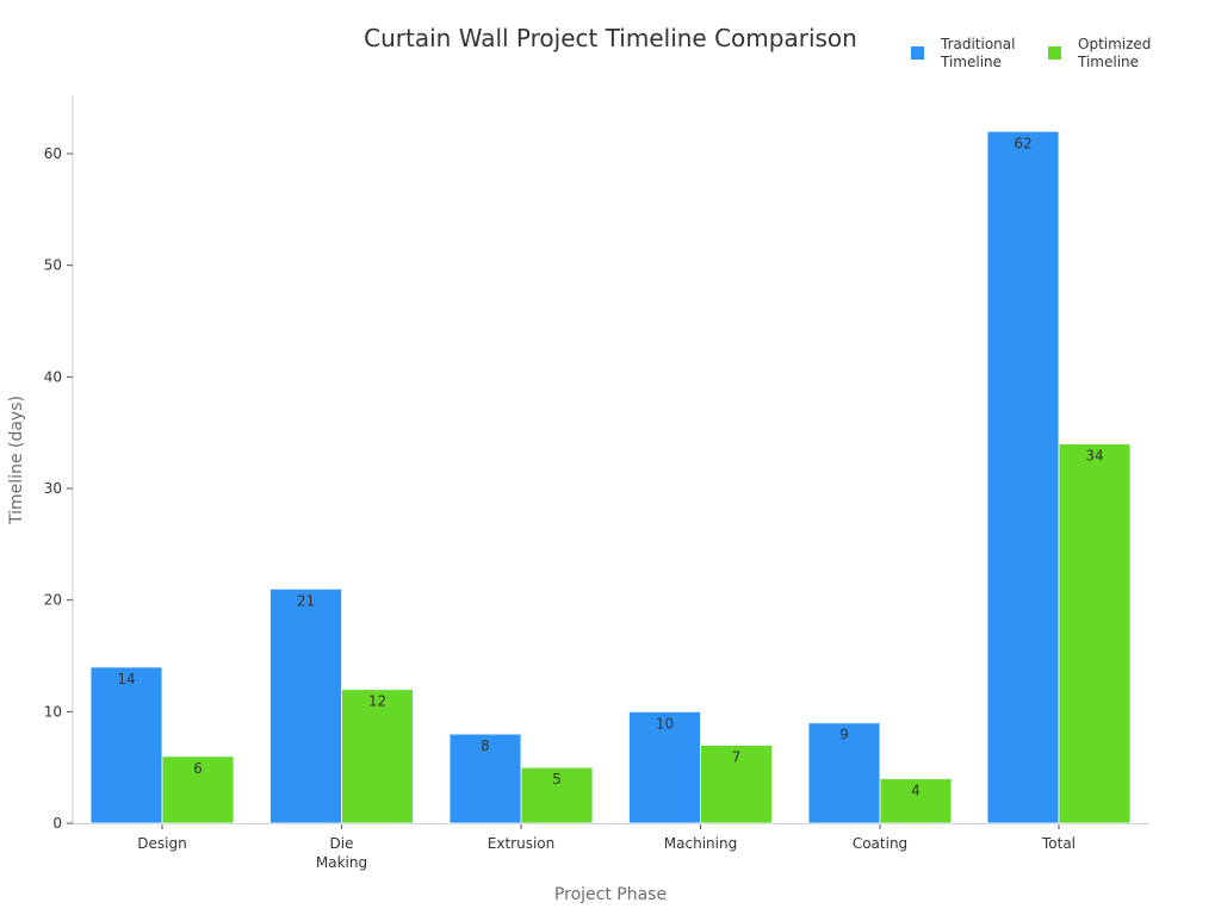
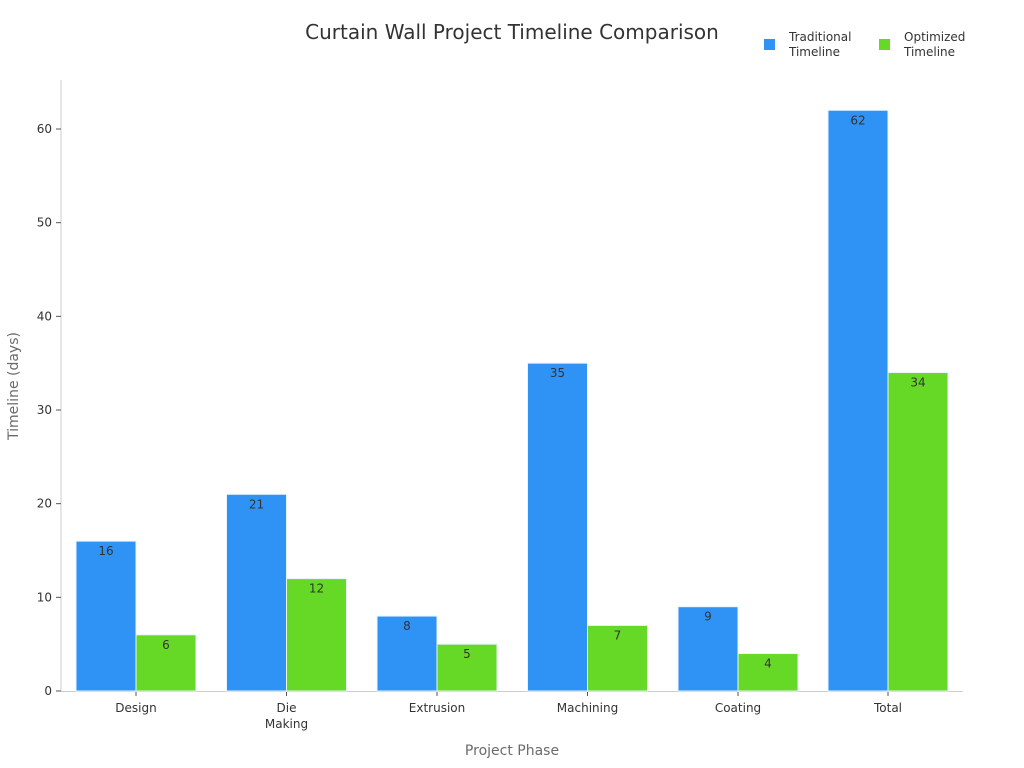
Traditional Timeline/Design: 14 -> 16
Traditional Timeline/Machining: 10 -> 35
